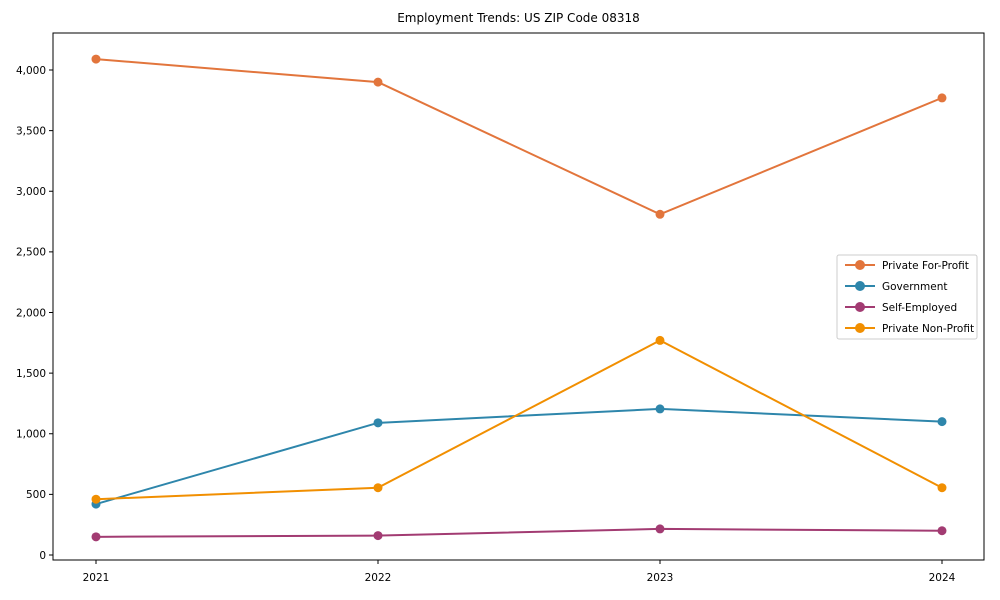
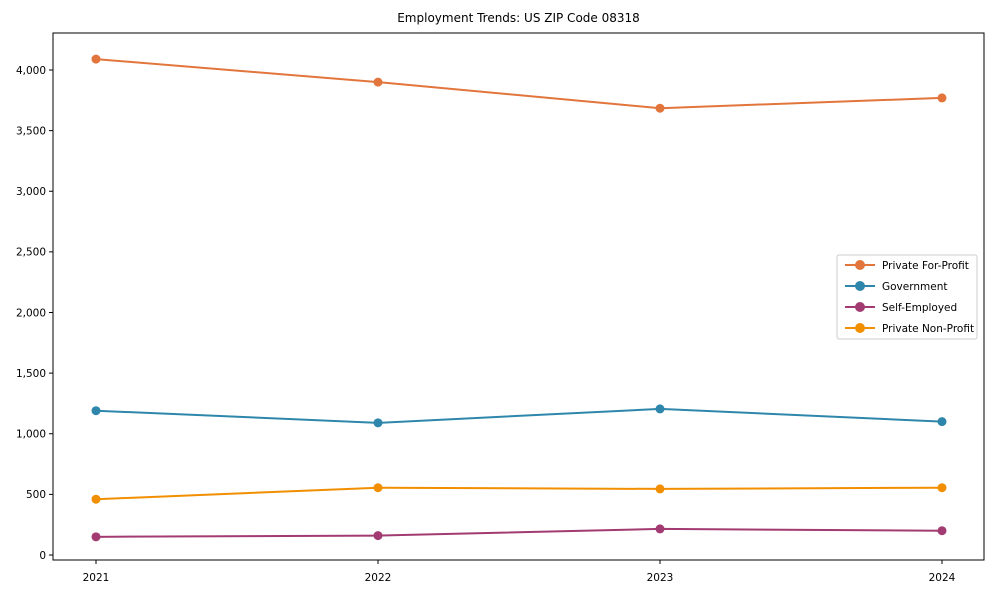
Government/2021: 420 -> 1190
Private For-Profit/2023: 2810 -> 3680
Private Non-Profit/2023: 1770 -> 540
